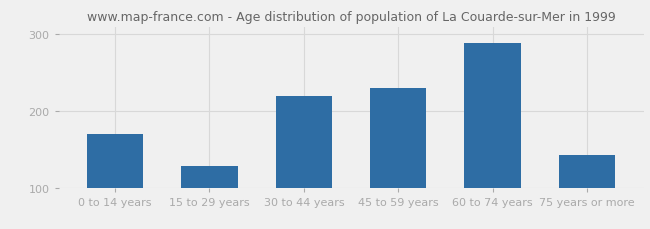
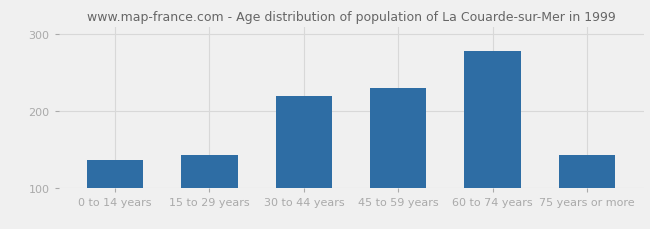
0 to 14 years: 170 -> 136
15 to 29 years: 128 -> 142
60 to 74 years: 288 -> 278
